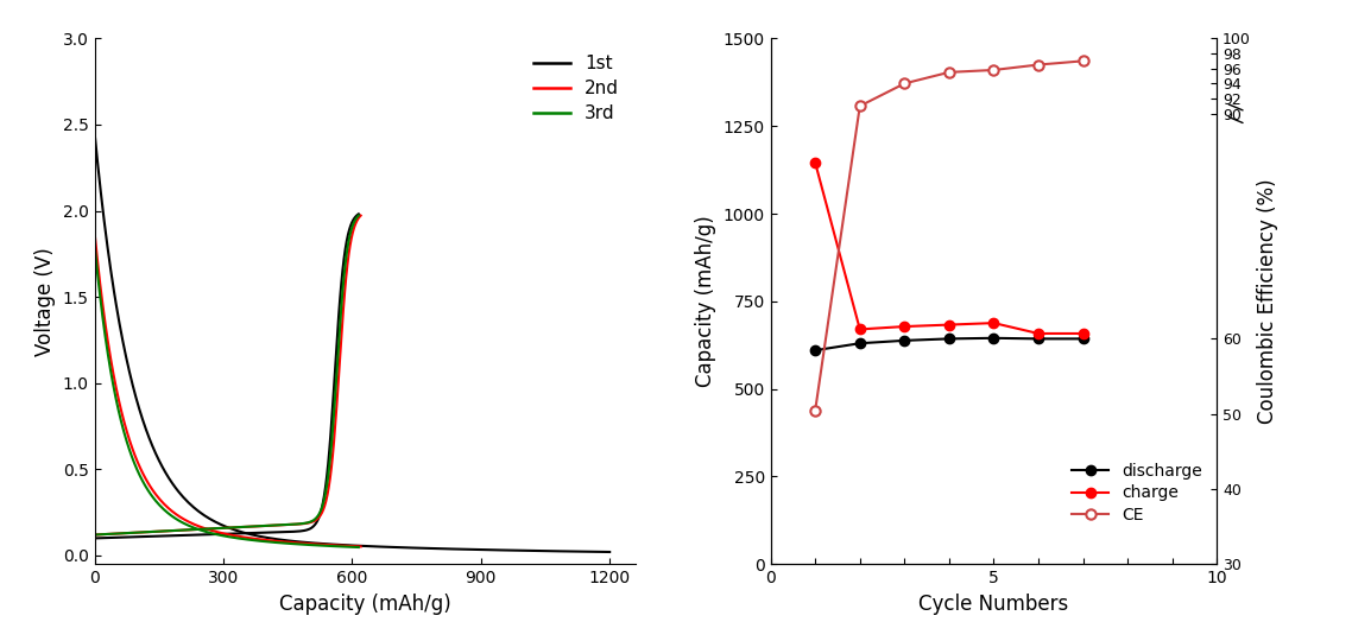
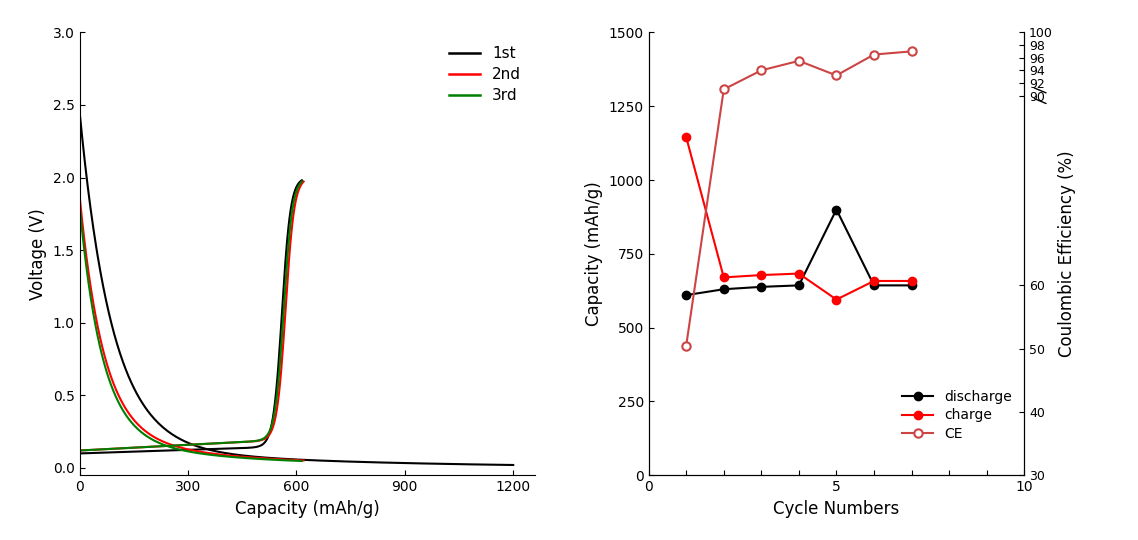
discharge/5: 645 -> 900
charge/5: 688 -> 595
CE/5: 95.8 -> 93.2
